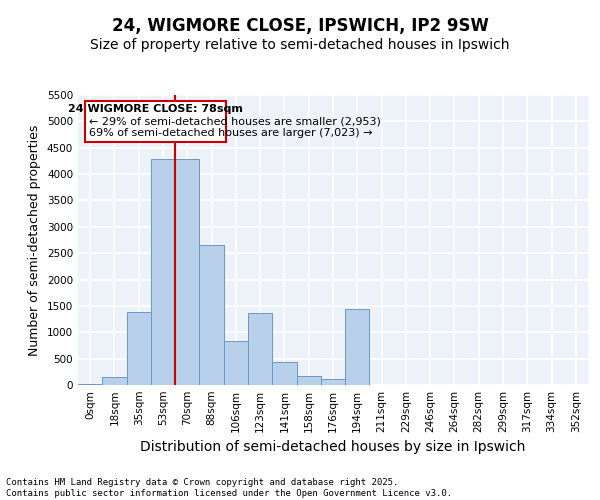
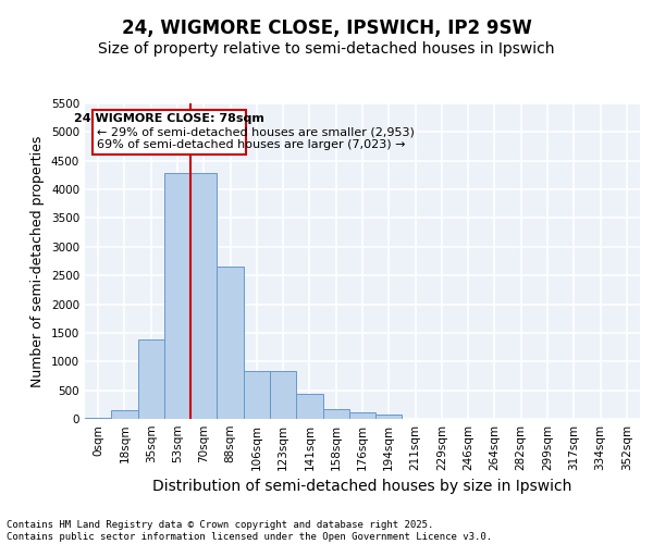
123sqm: 1360 -> 840
194sqm: 1440 -> 80
